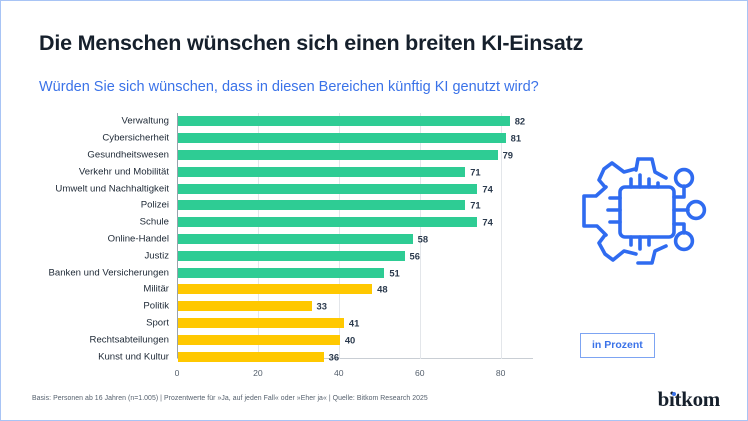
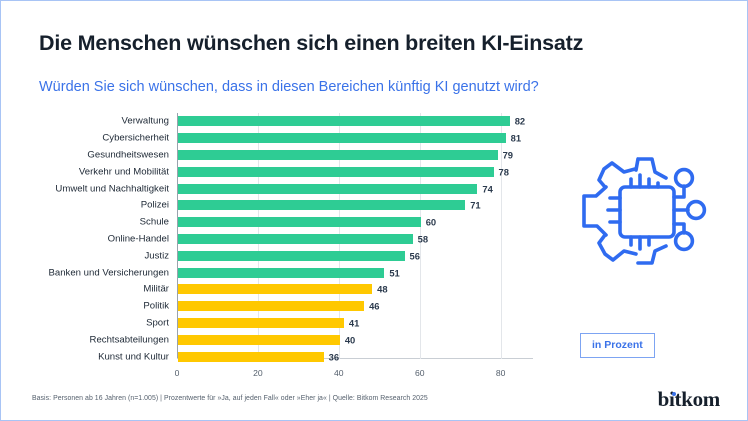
Verkehr und Mobilität: 71 -> 78
Schule: 74 -> 60
Politik: 33 -> 46
